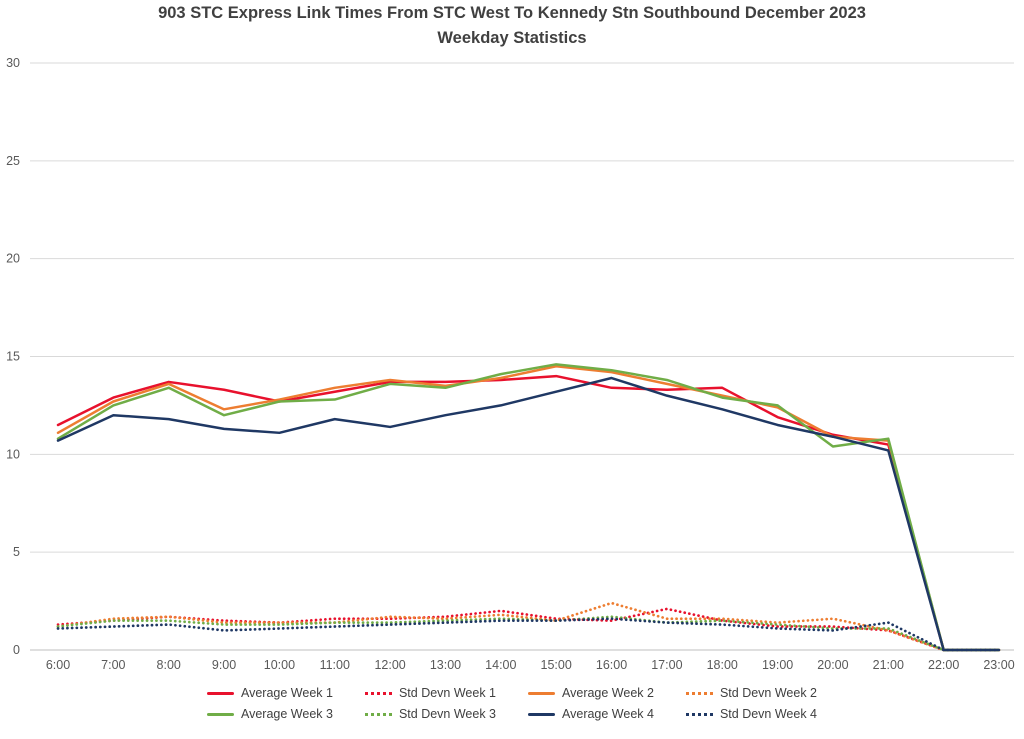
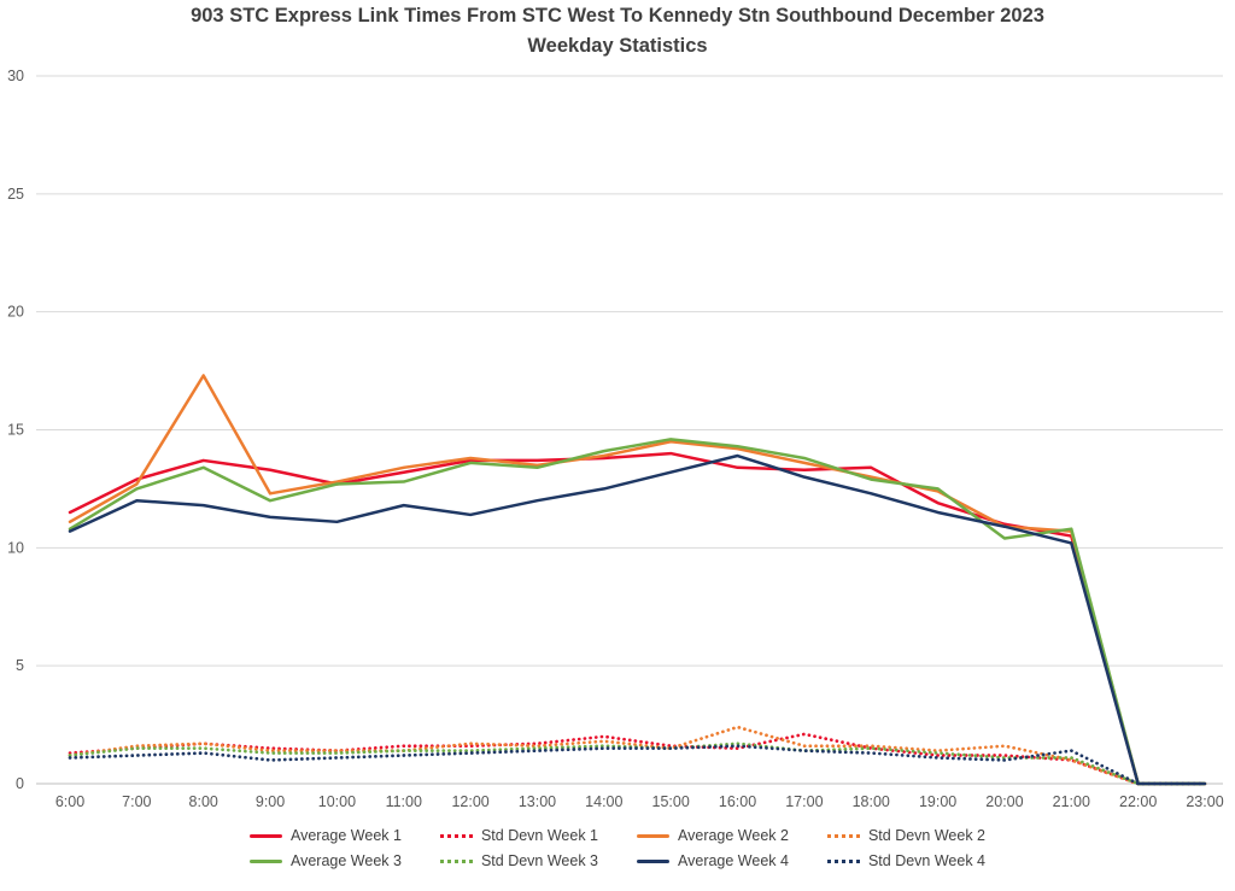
Average Week 2/8:00: 13.6 -> 17.3
